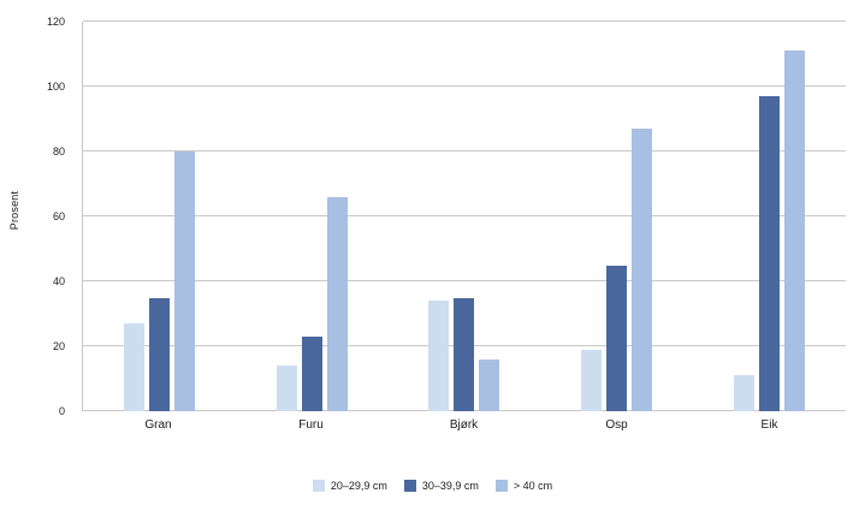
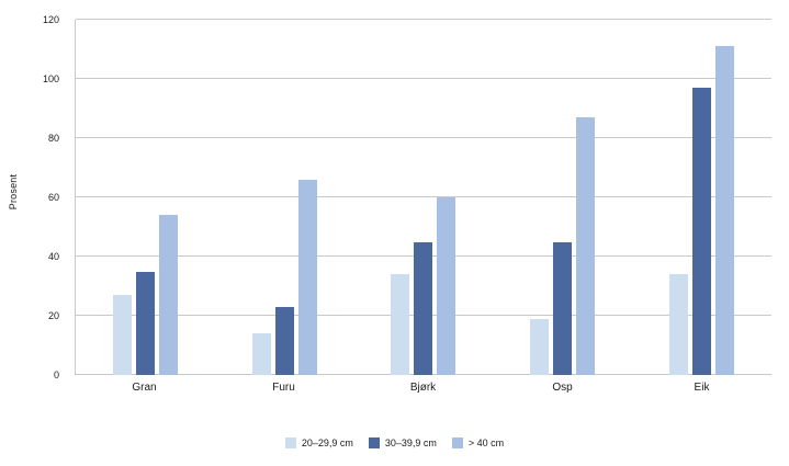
> 40 cm/Gran: 80 -> 54
30–39,9 cm/Bjørk: 35 -> 45
> 40 cm/Bjørk: 16 -> 60
20–29,9 cm/Eik: 11 -> 34
